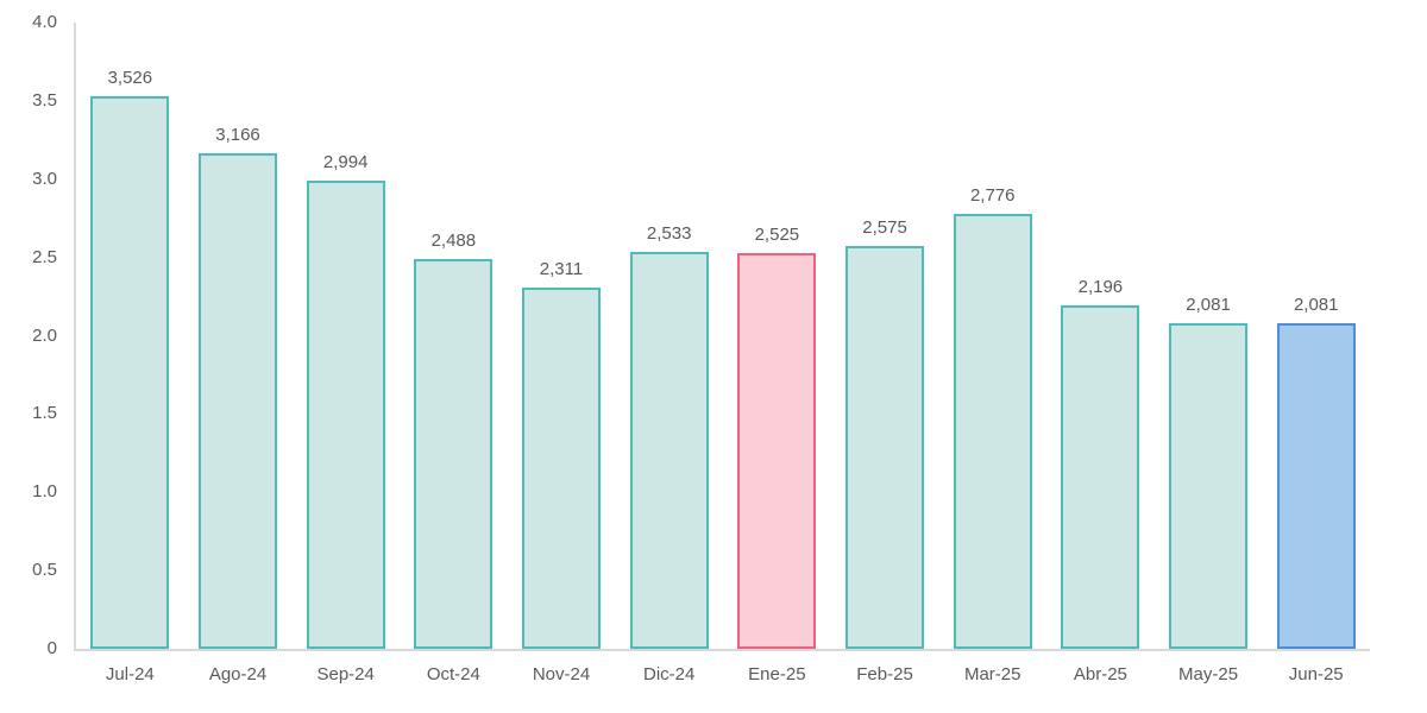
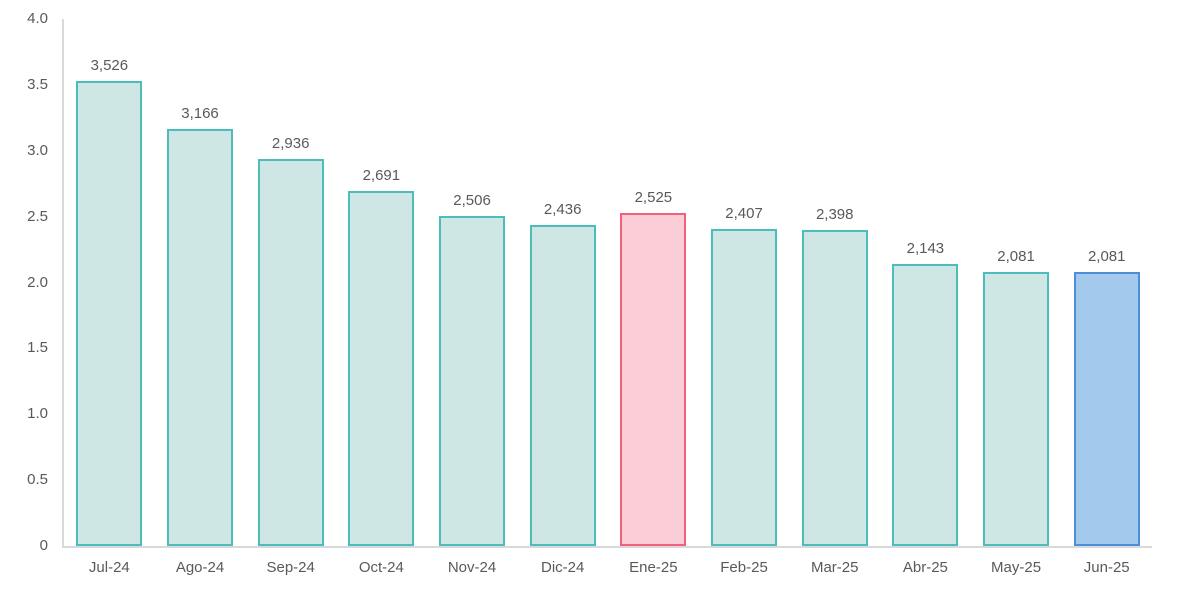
Sep-24: 2,994 -> 2,936
Oct-24: 2,488 -> 2,691
Nov-24: 2,311 -> 2,506
Dic-24: 2,533 -> 2,436
Feb-25: 2,575 -> 2,407
Mar-25: 2,776 -> 2,398
Abr-25: 2,196 -> 2,143
